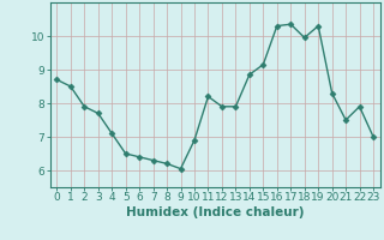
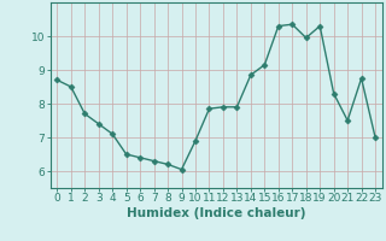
2: 7.90 -> 7.70
3: 7.70 -> 7.40
11: 8.20 -> 7.85
22: 7.90 -> 8.75
